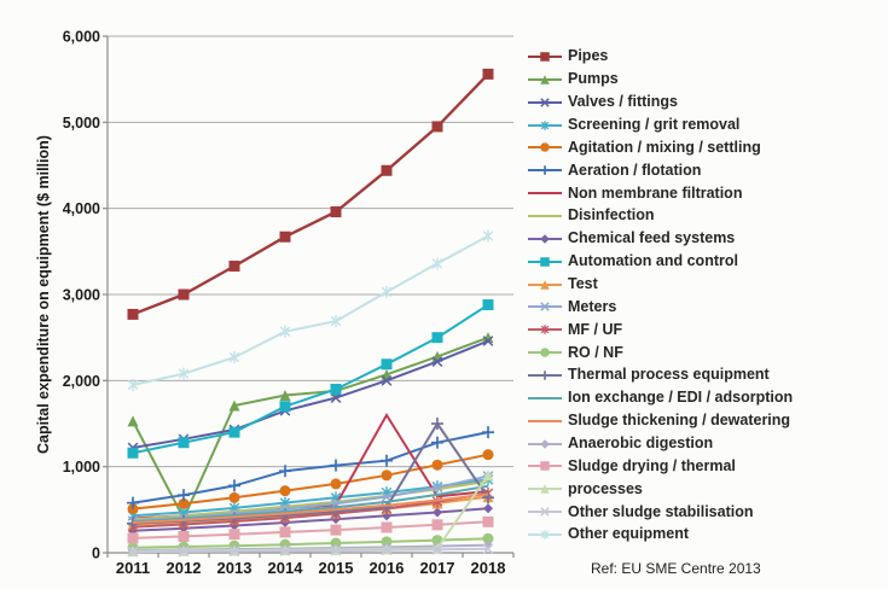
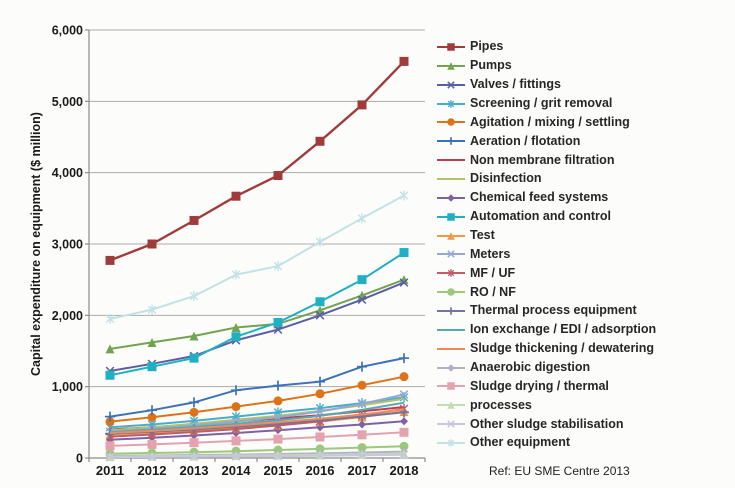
Pumps/2012: 400 -> 1600
Non membrane filtration/2016: 1600 -> 600
Thermal process equipment/2017: 1500 -> 600
processes/2018: 900 -> 100
